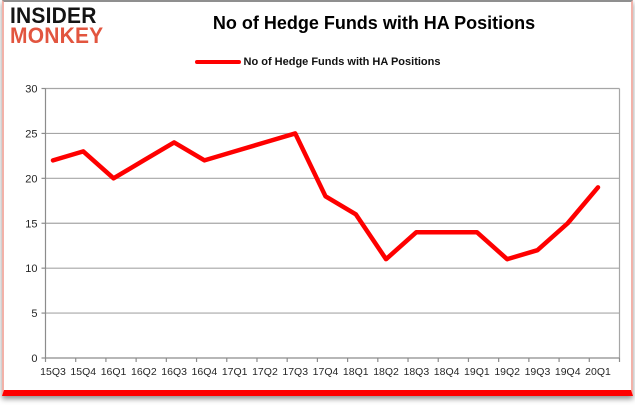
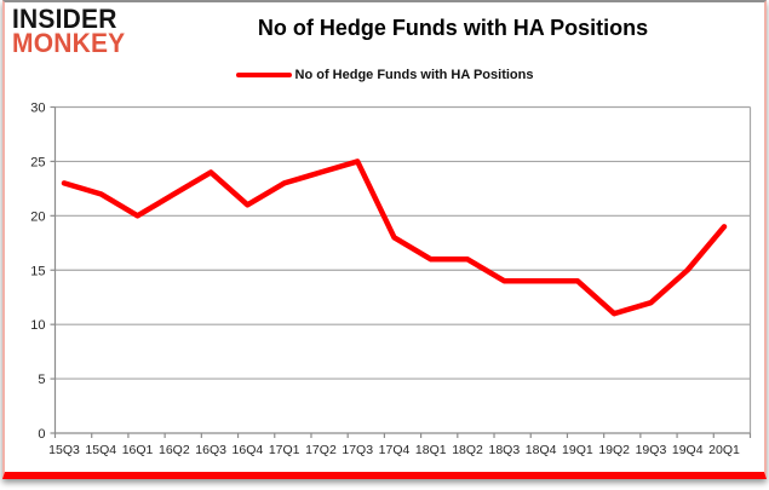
15Q3: 22 -> 23
15Q4: 23 -> 22
16Q4: 22 -> 21
18Q2: 11 -> 16
